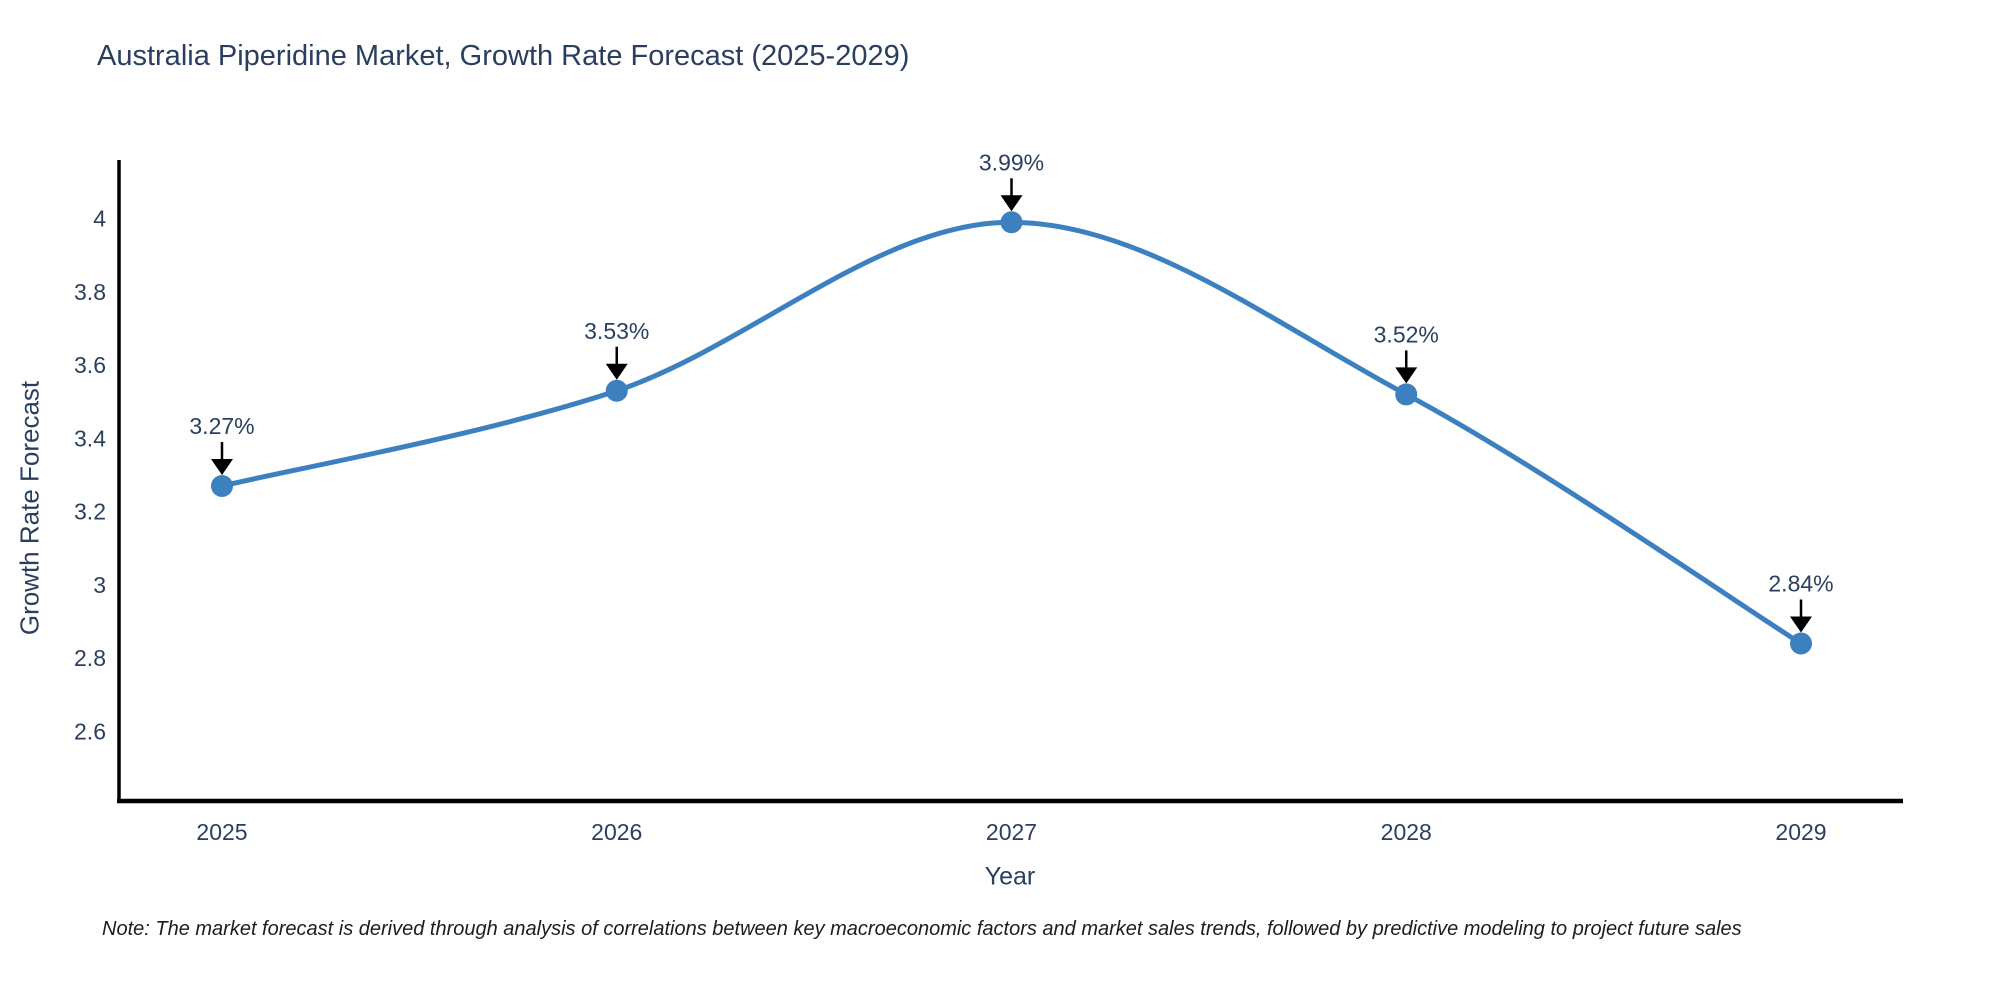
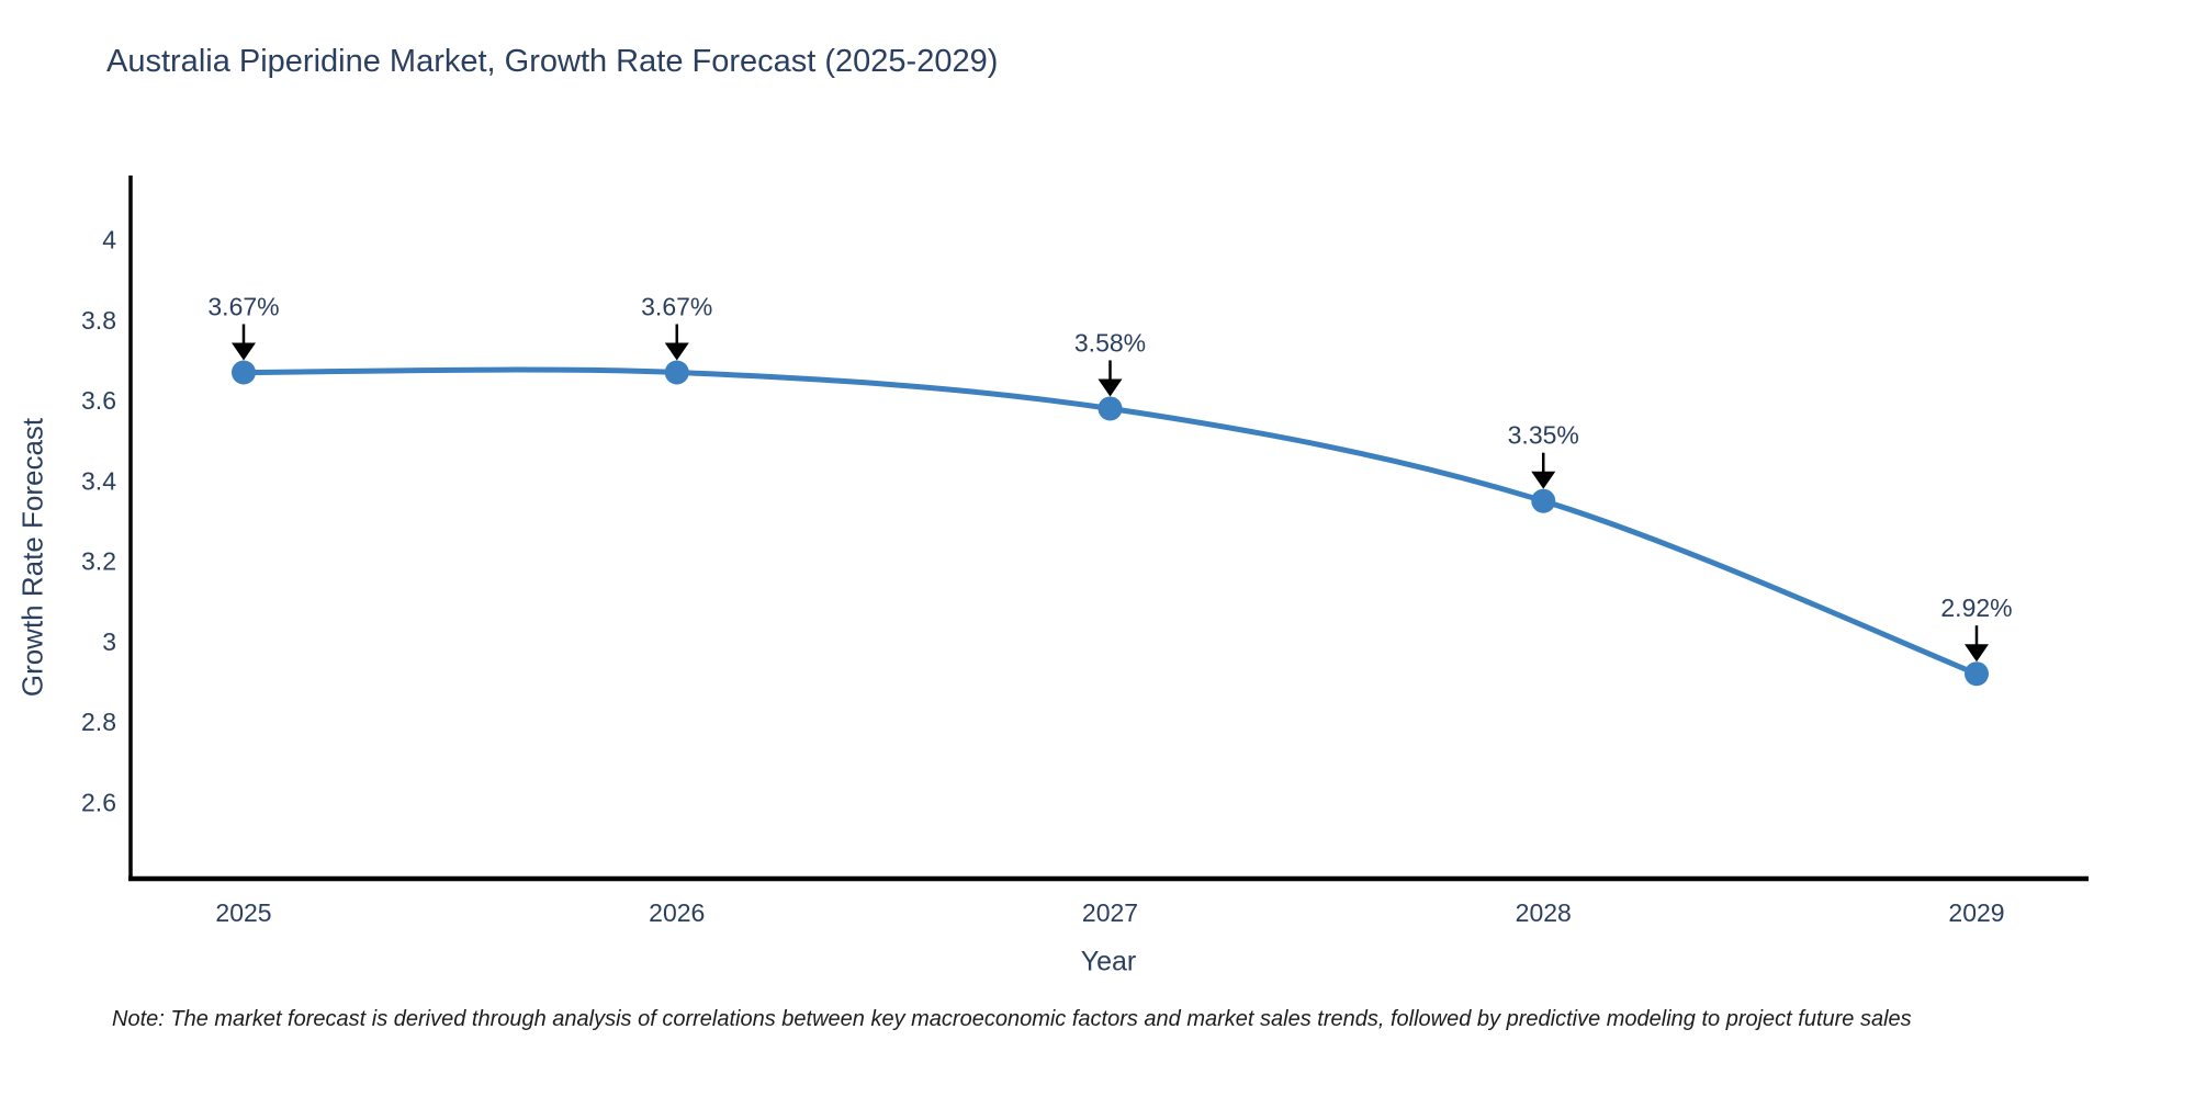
2025: 3.27% -> 3.67%
2026: 3.53% -> 3.67%
2027: 3.99% -> 3.58%
2028: 3.52% -> 3.35%
2029: 2.84% -> 2.92%
